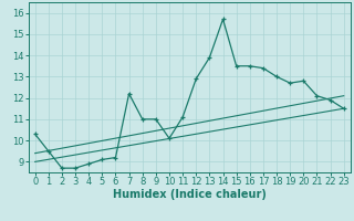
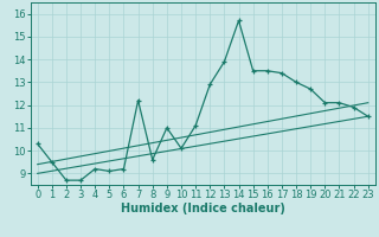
4: 8.9 -> 9.2
8: 11.0 -> 9.6
20: 12.8 -> 12.1
